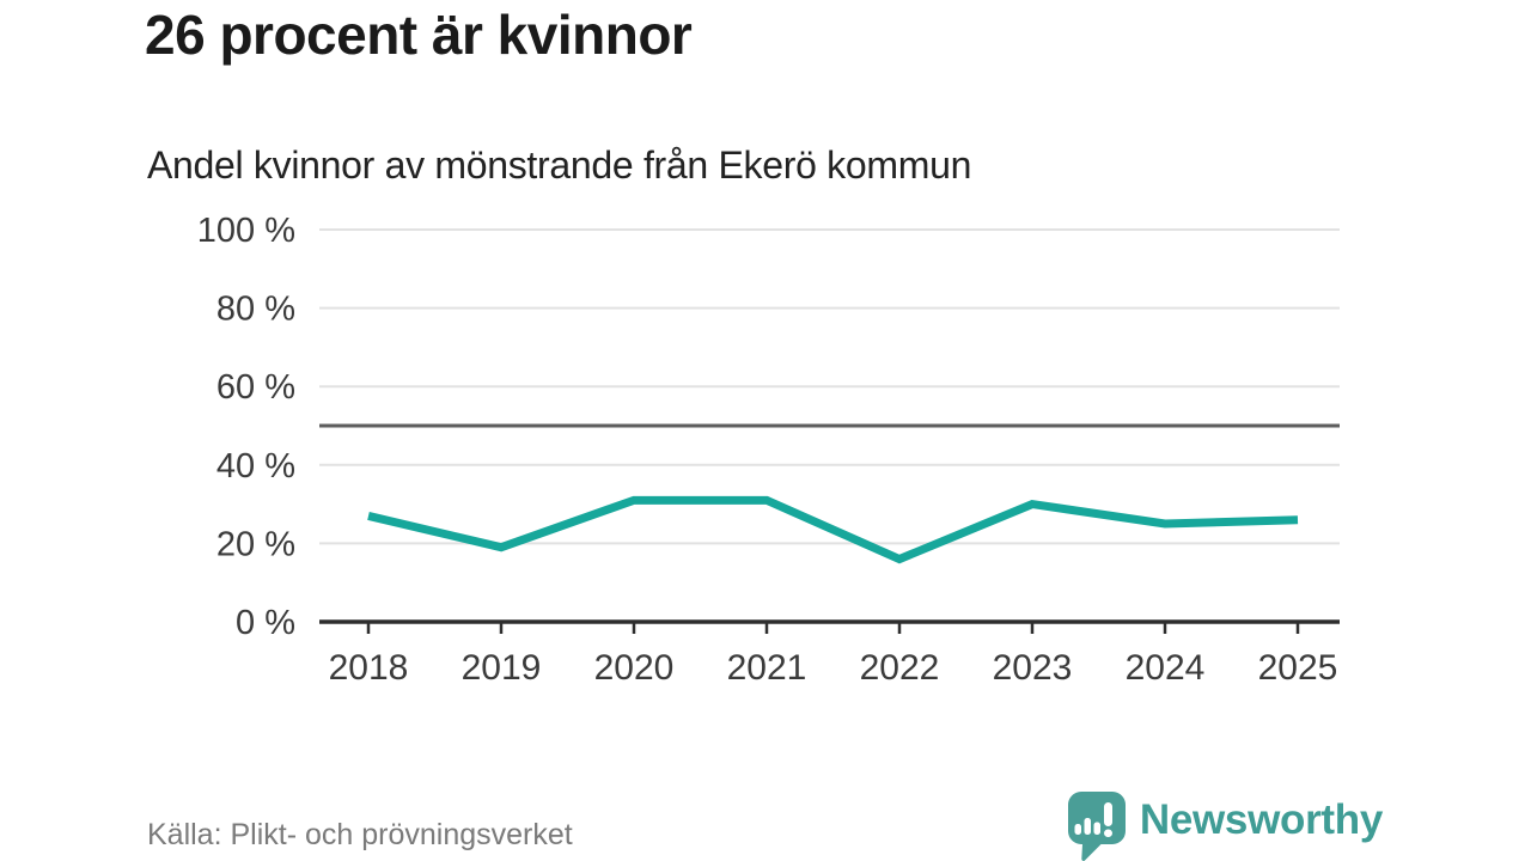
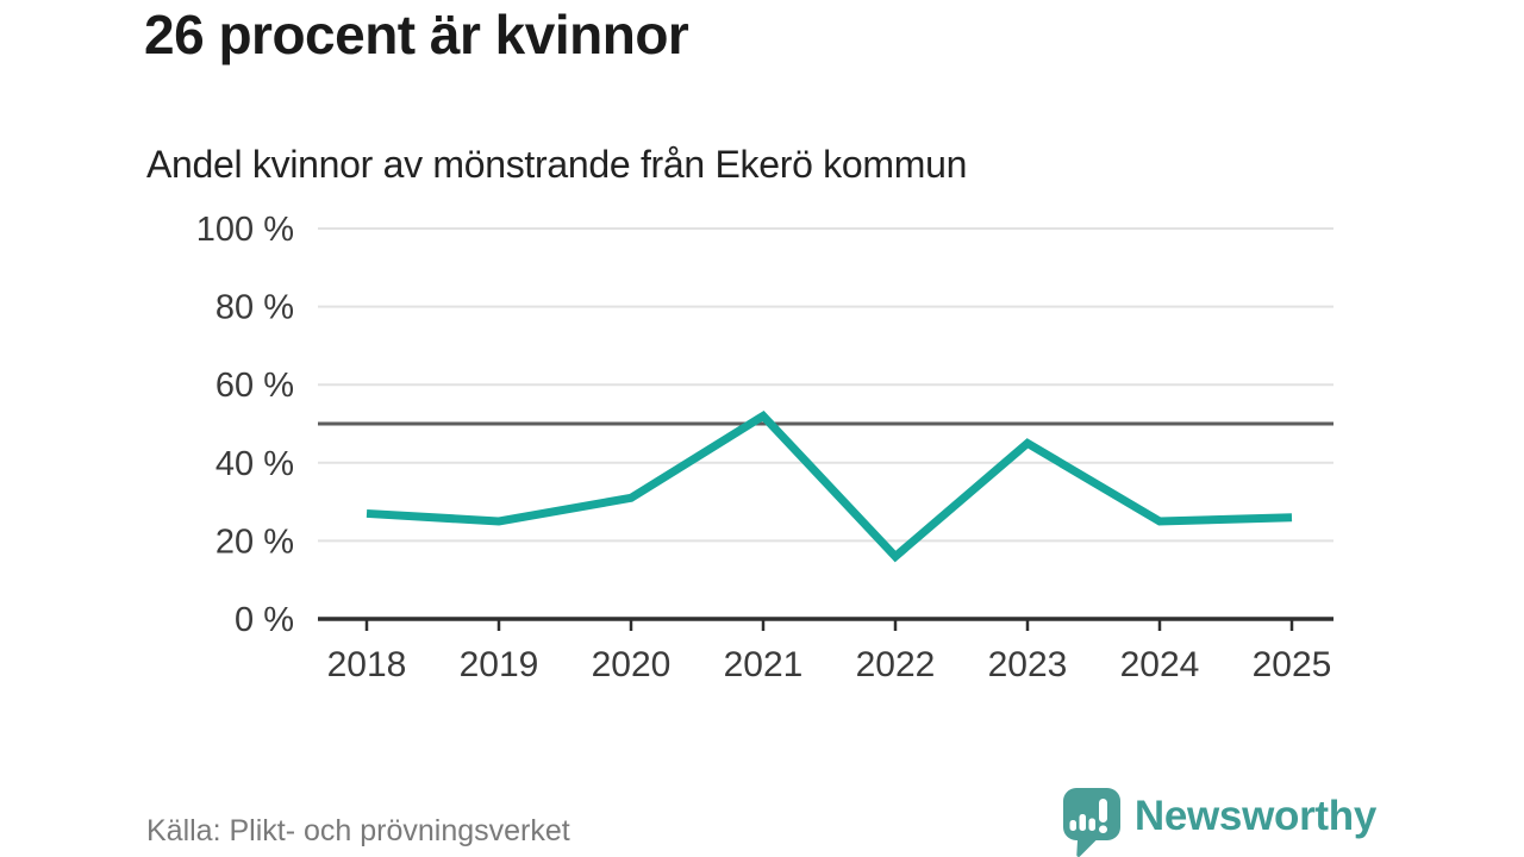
2019: 19% -> 25%
2021: 31% -> 52%
2023: 30% -> 45%
